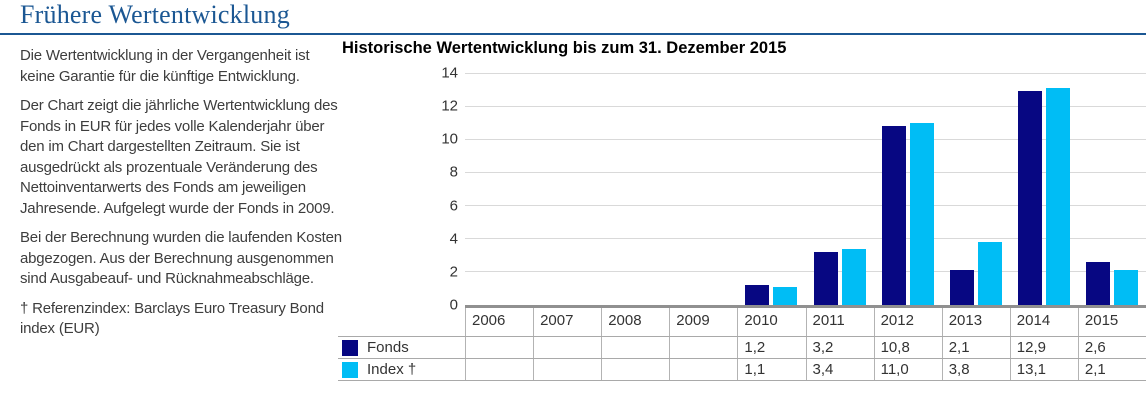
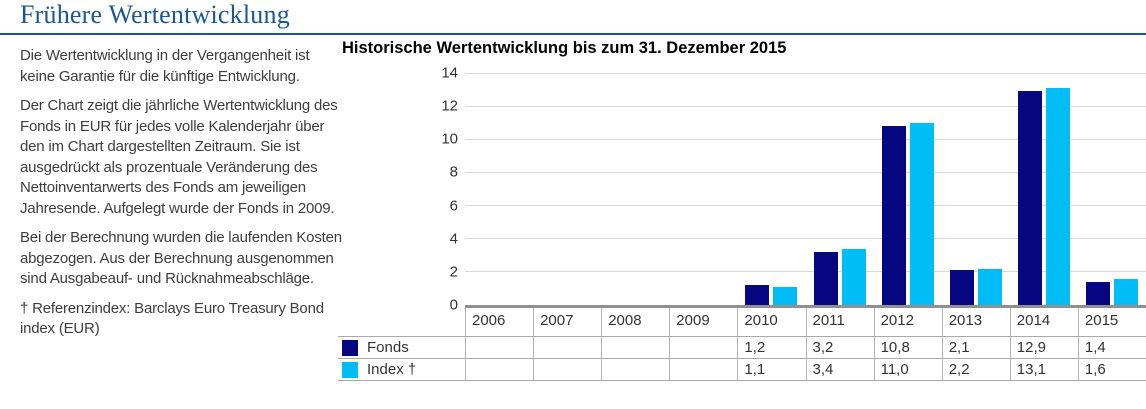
Index †/2013: 3,8 -> 2,2
Fonds/2015: 2,6 -> 1,4
Index †/2015: 2,1 -> 1,6
